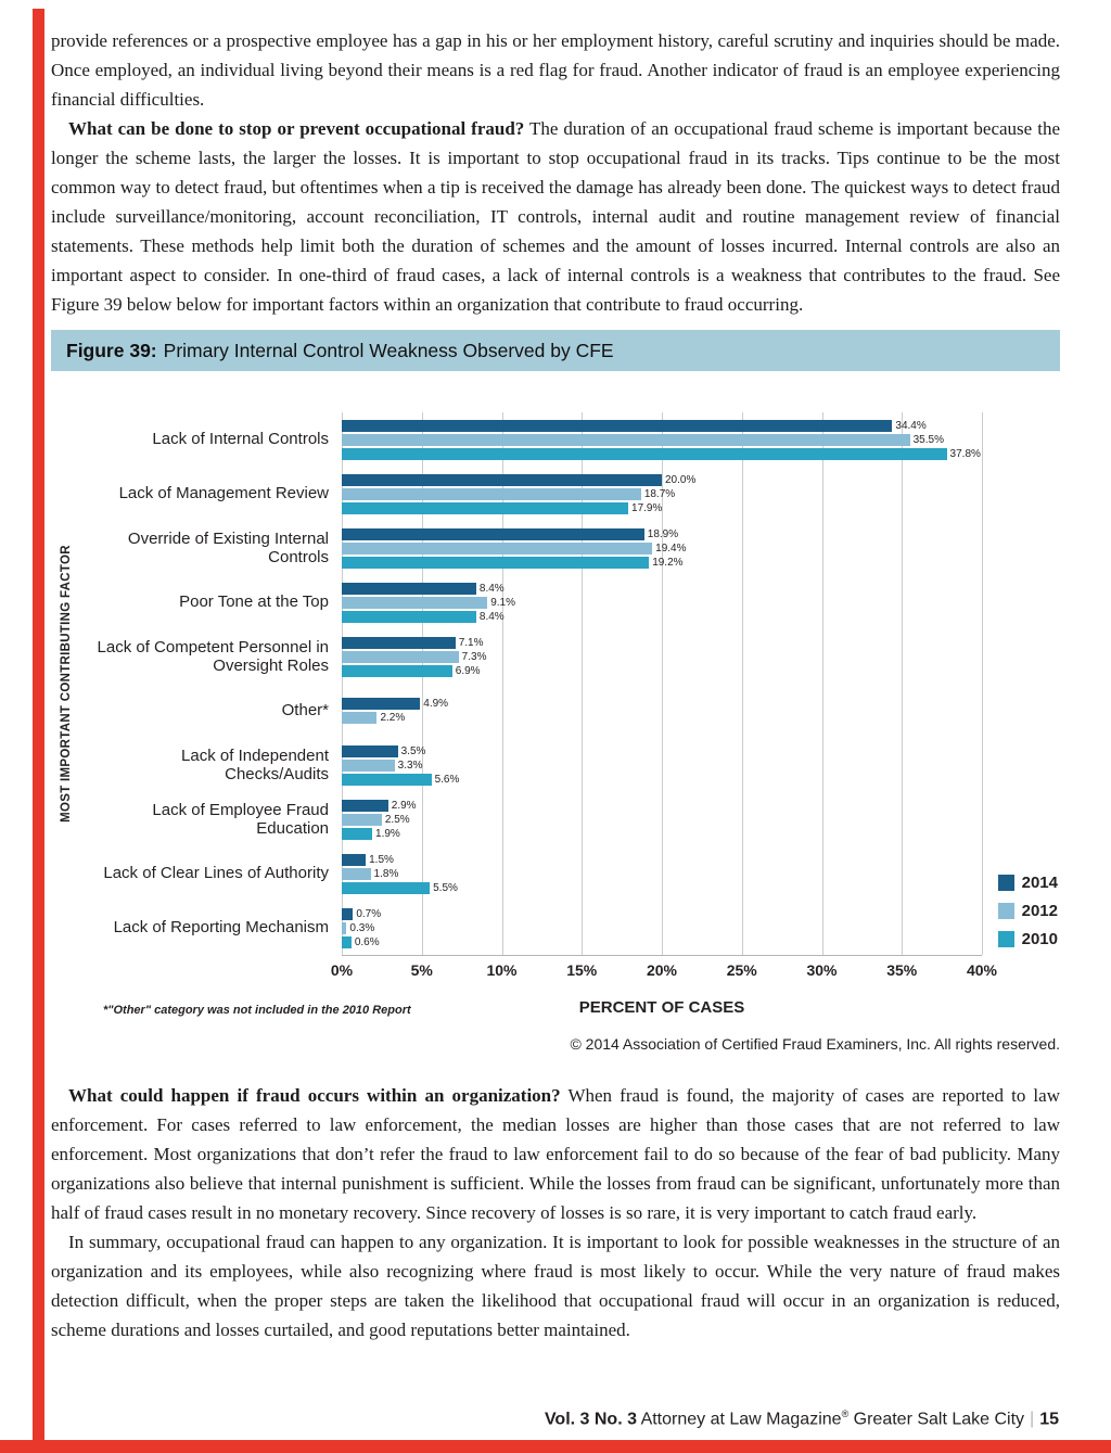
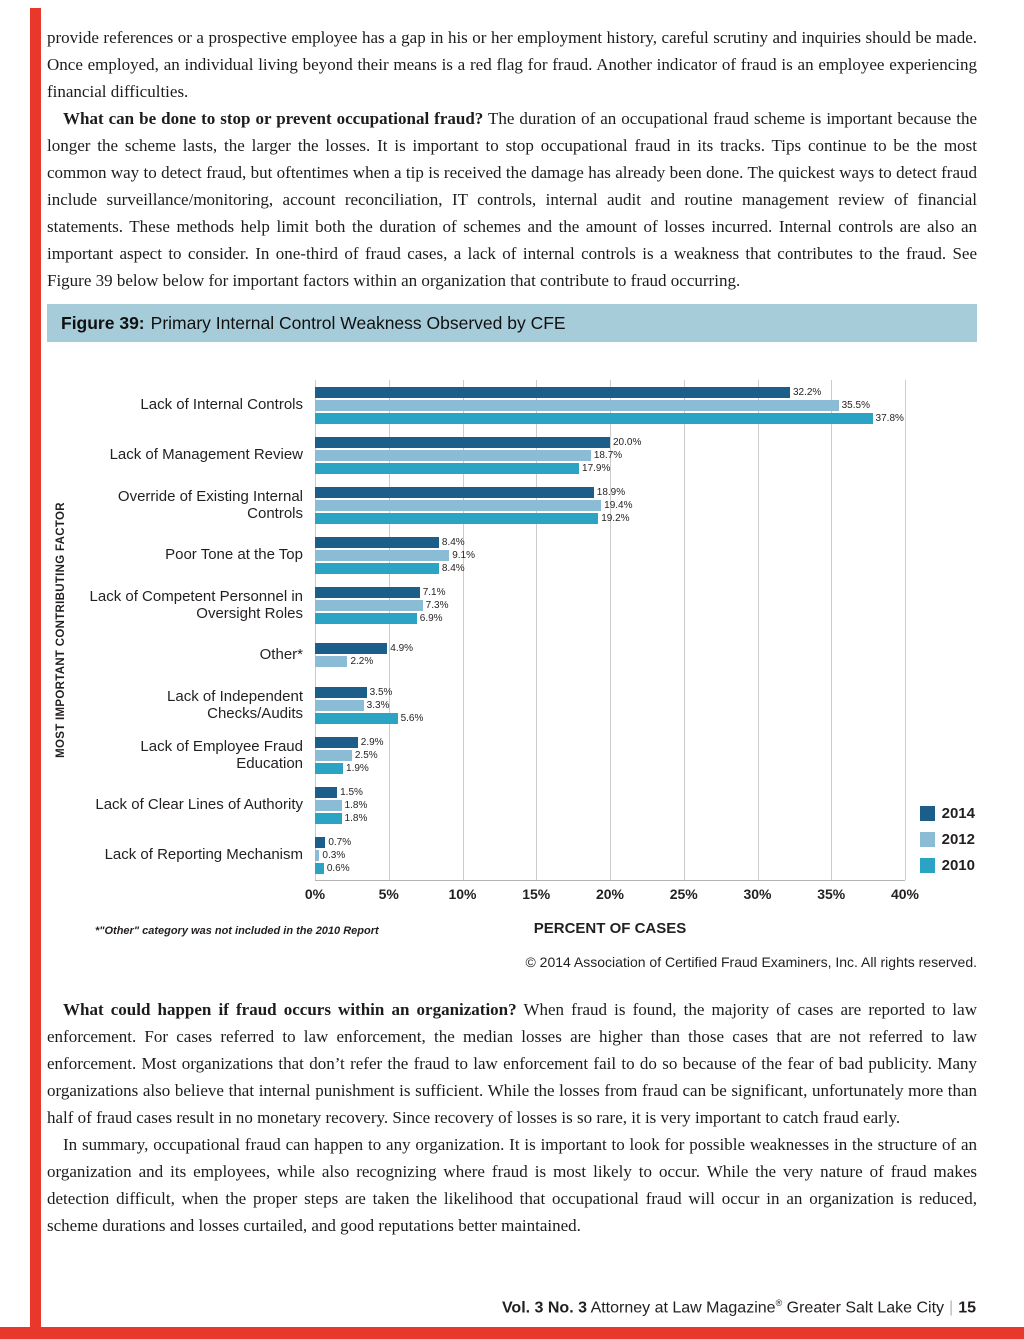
2014/Lack of Internal Controls: 34.4% -> 32.2%
2010/Lack of Clear Lines of Authority: 5.5% -> 1.8%
